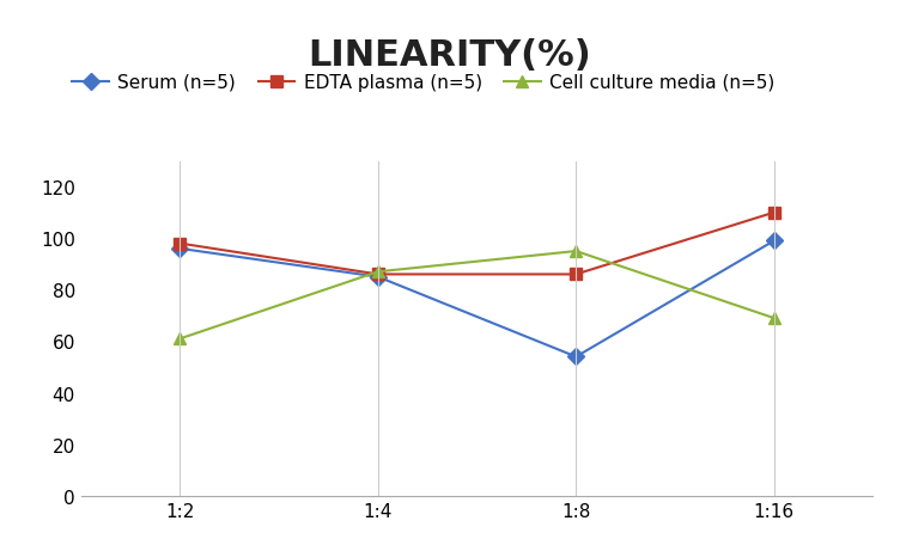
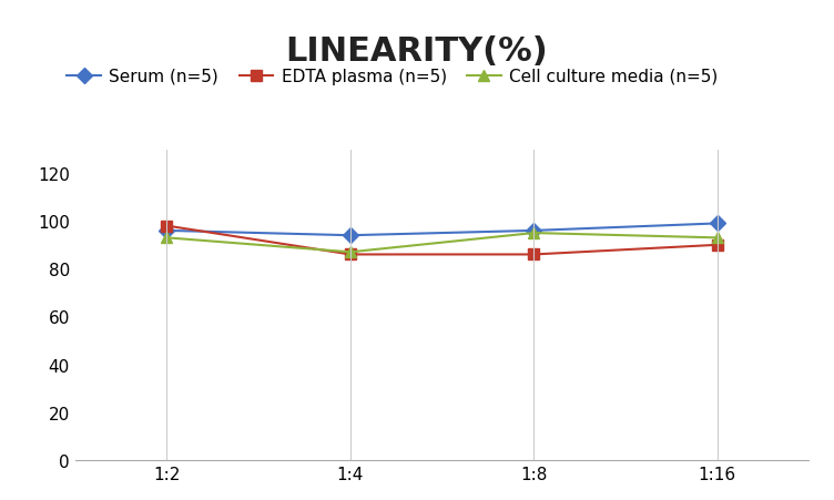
Cell culture media (n=5)/1:2: 61 -> 93
Serum (n=5)/1:4: 85 -> 94
Serum (n=5)/1:8: 54 -> 96
EDTA plasma (n=5)/1:16: 110 -> 90
Cell culture media (n=5)/1:16: 69 -> 93
